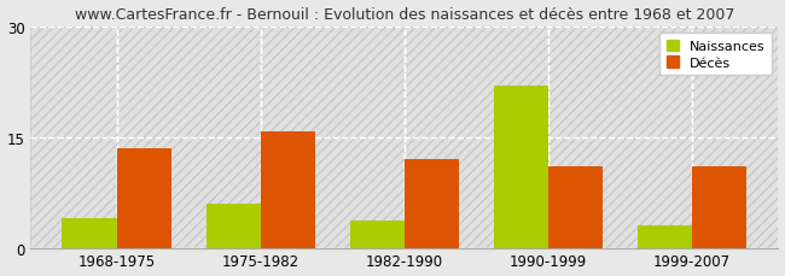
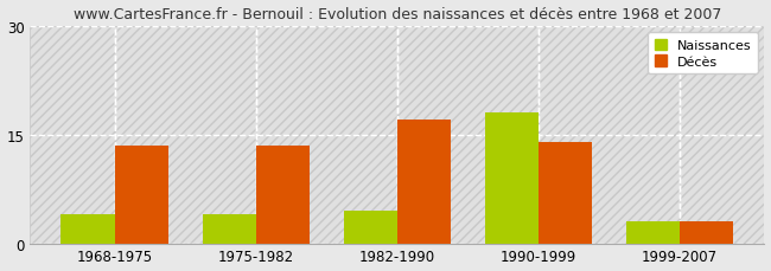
Naissances/1975-1982: 6.0 -> 4.0
Décès/1975-1982: 15.8 -> 13.5
Naissances/1982-1990: 3.6 -> 4.5
Décès/1982-1990: 12.0 -> 17.0
Naissances/1990-1999: 22.0 -> 18.0
Décès/1990-1999: 11.0 -> 14.0
Décès/1999-2007: 11.0 -> 3.0
